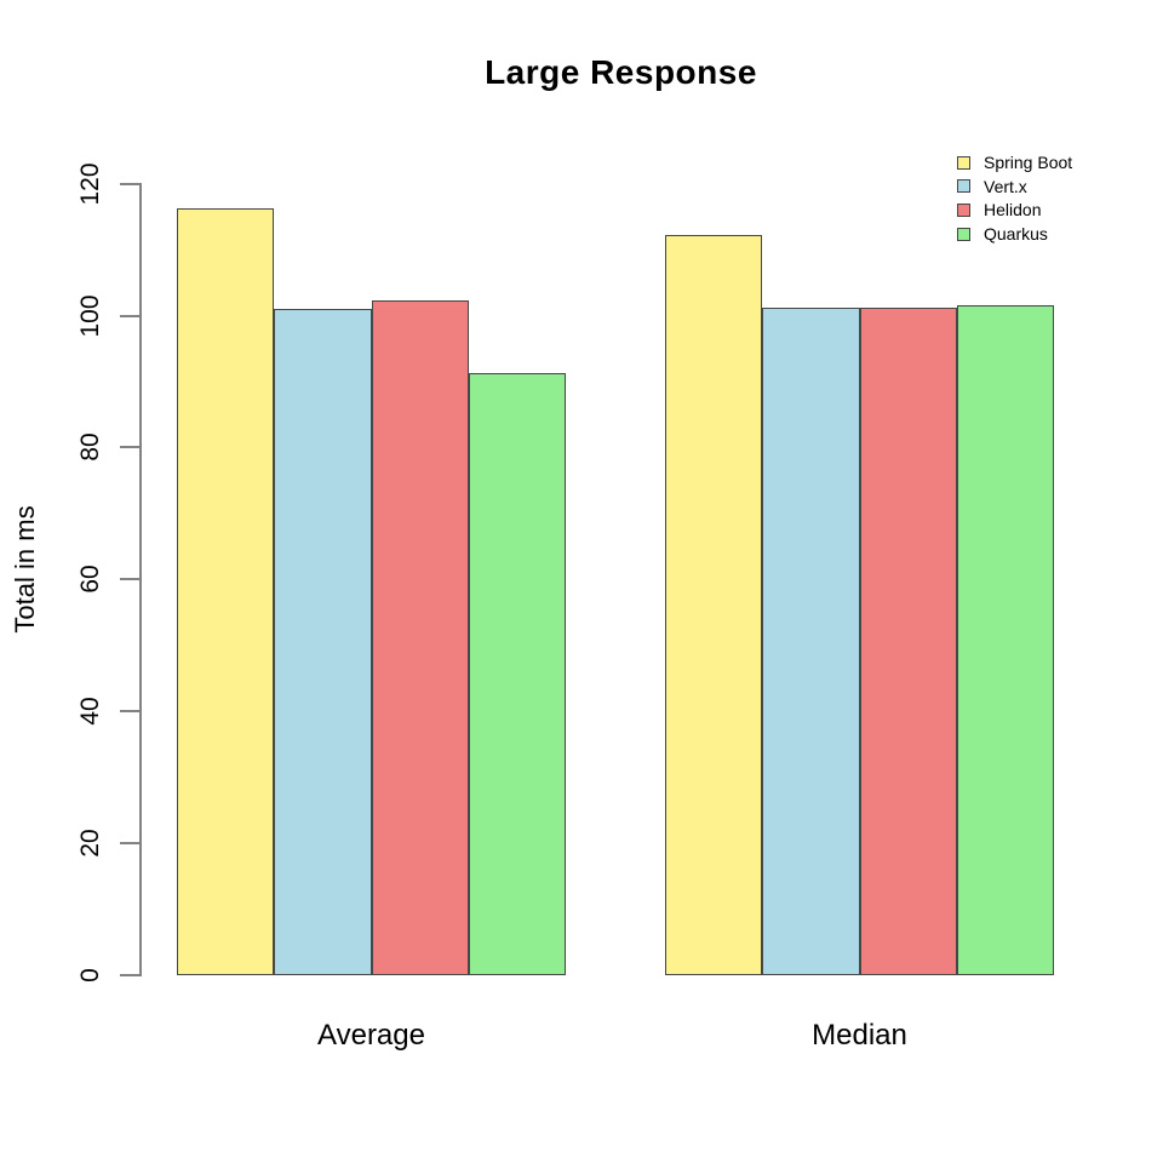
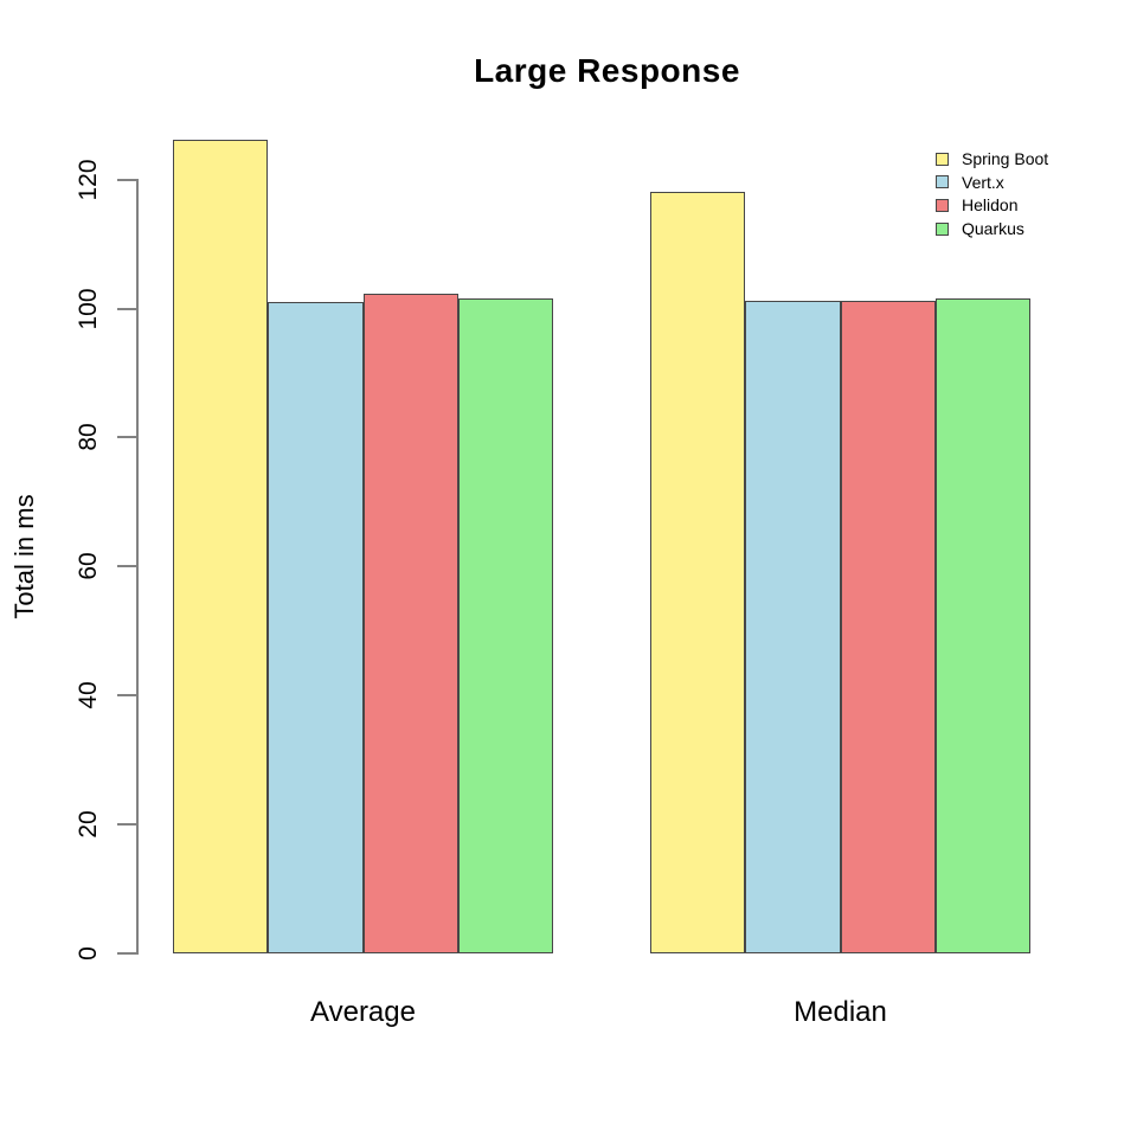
Spring Boot/Average: 116 -> 126
Quarkus/Average: 91 -> 101
Spring Boot/Median: 112 -> 118
